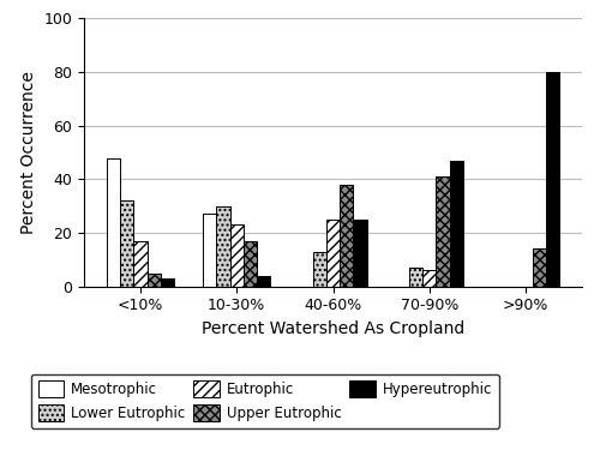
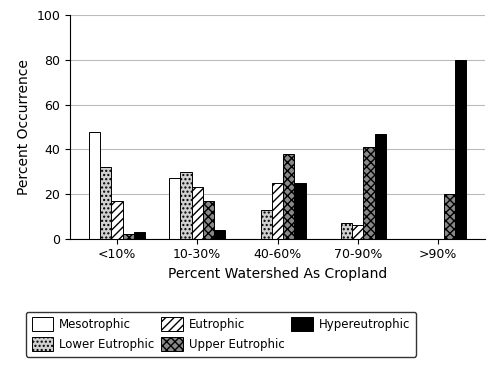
Upper Eutrophic/<10%: 5 -> 2
Upper Eutrophic/>90%: 14 -> 20
